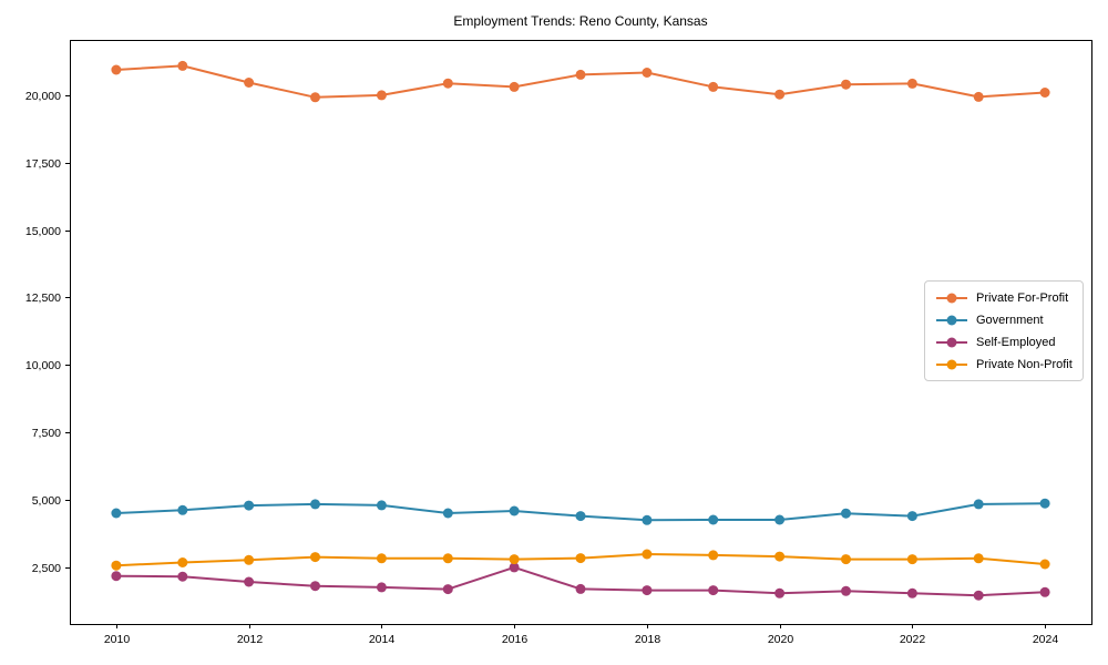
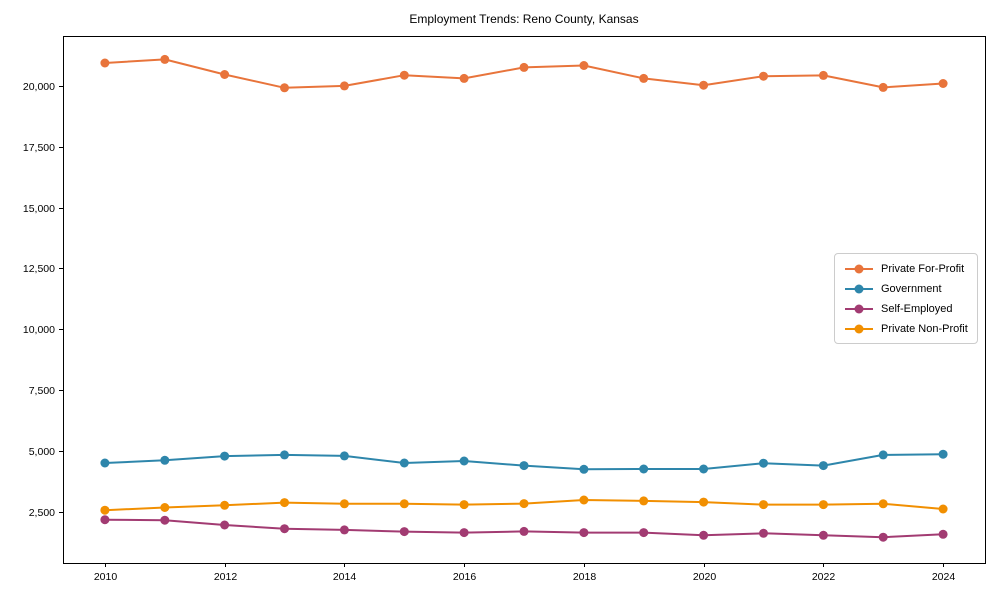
Self-Employed/2016: 2500 -> 1600
